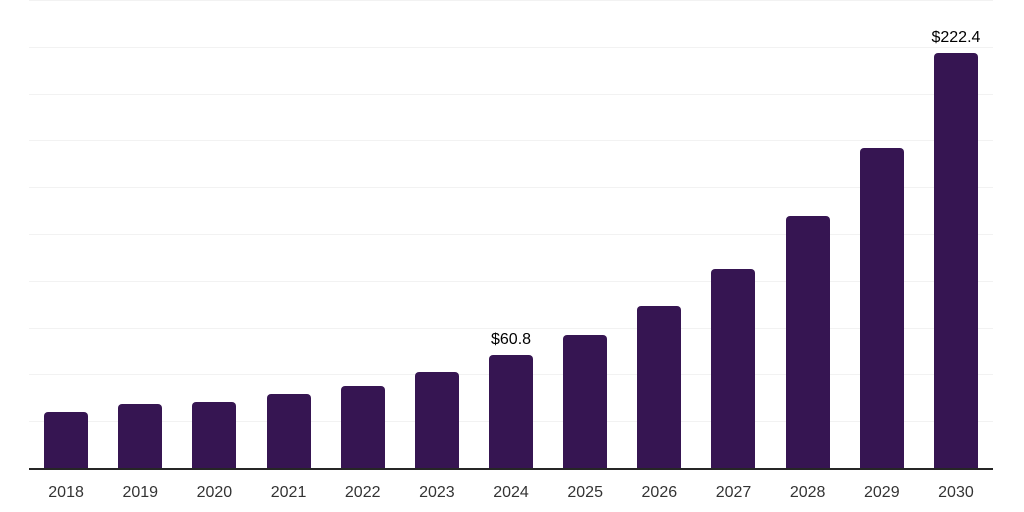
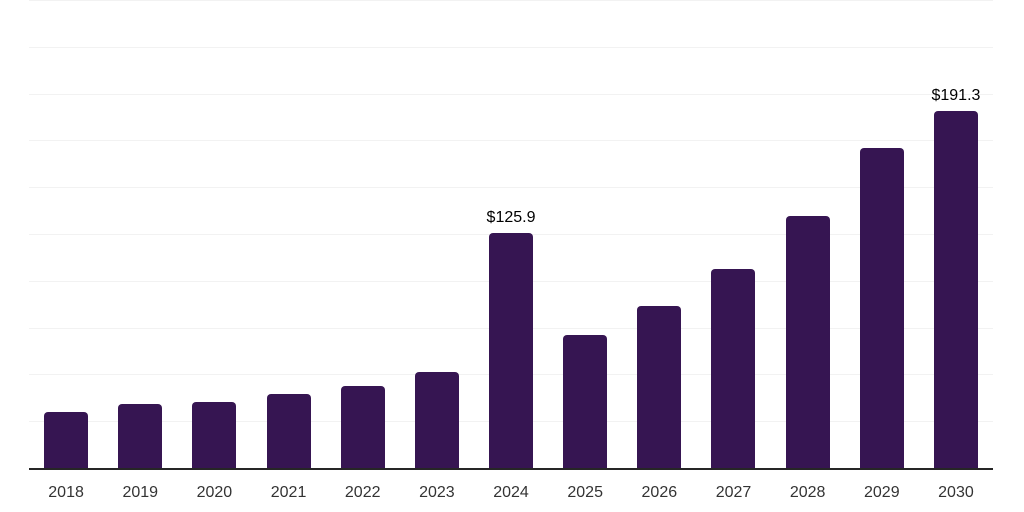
2024: $60.8 -> $125.9
2030: $222.4 -> $191.3
